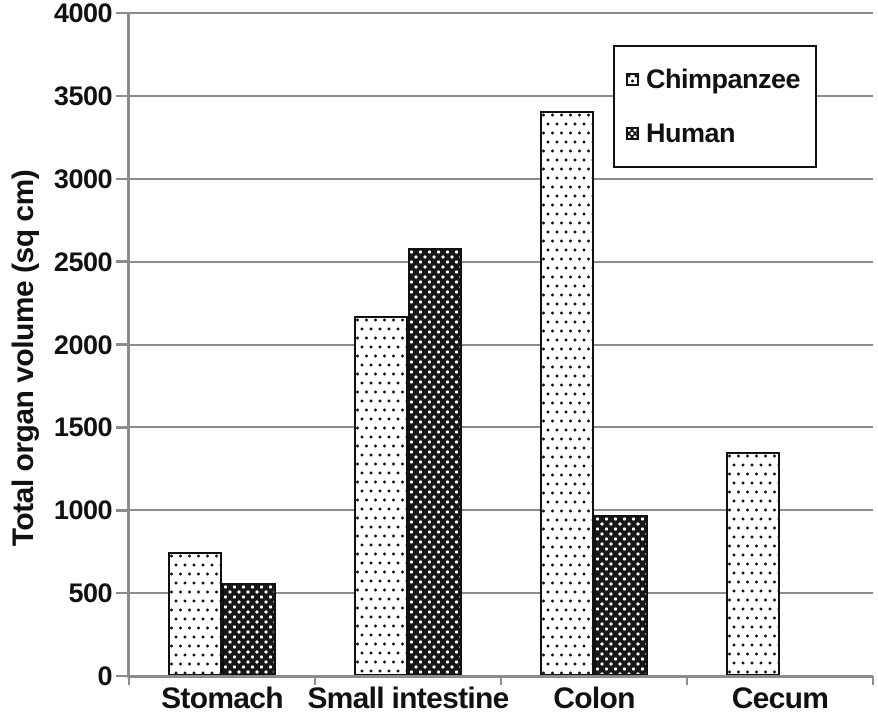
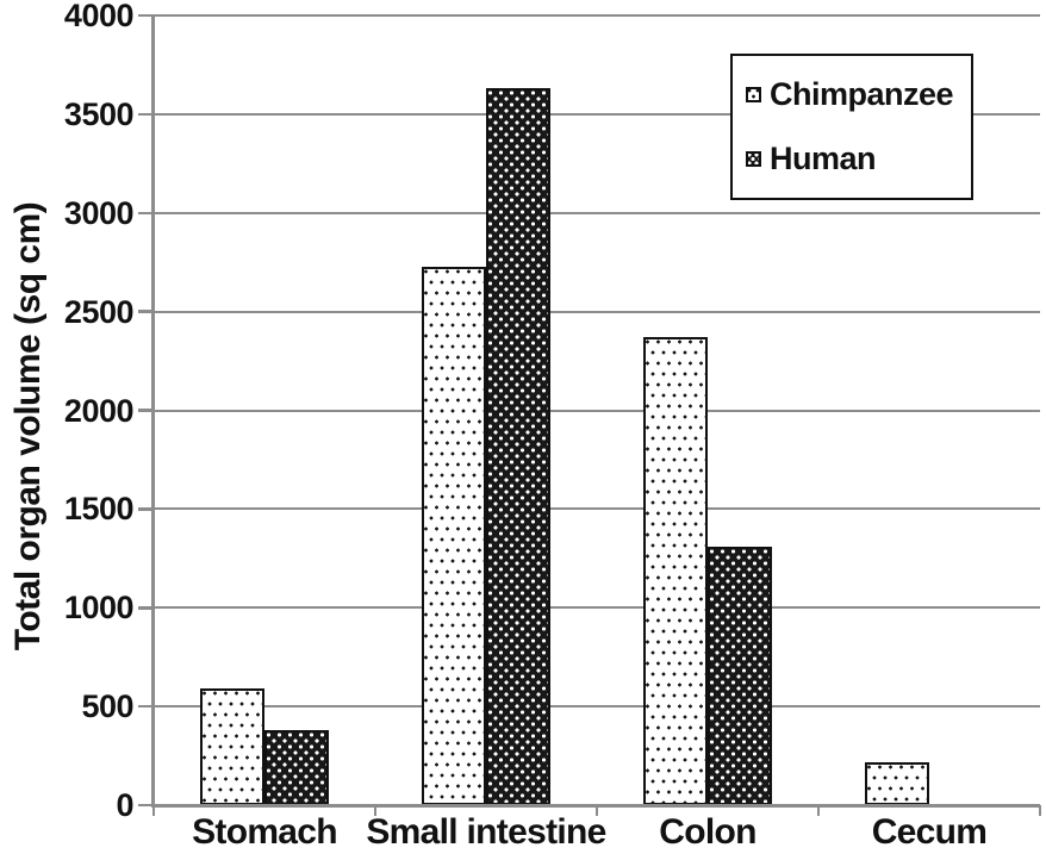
Chimpanzee/Stomach: 750 -> 590
Human/Stomach: 560 -> 380
Chimpanzee/Small intestine: 2170 -> 2730
Human/Small intestine: 2580 -> 3630
Chimpanzee/Colon: 3410 -> 2370
Human/Colon: 970 -> 1310
Chimpanzee/Cecum: 1350 -> 220
